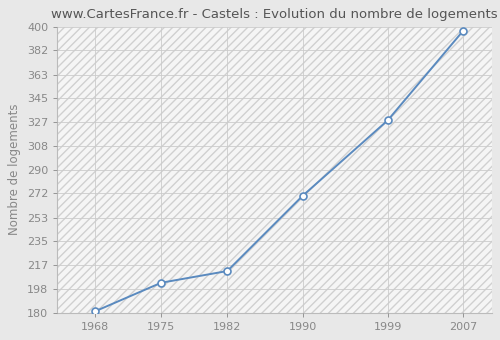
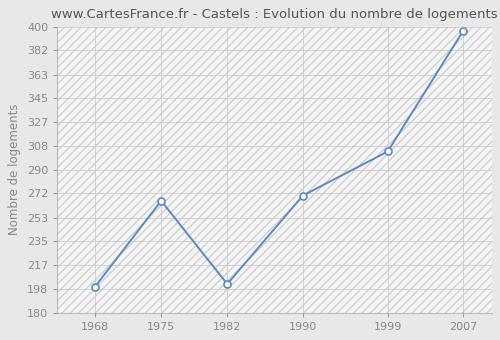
1968: 181 -> 200
1975: 203 -> 266
1982: 212 -> 202
1999: 328 -> 304
